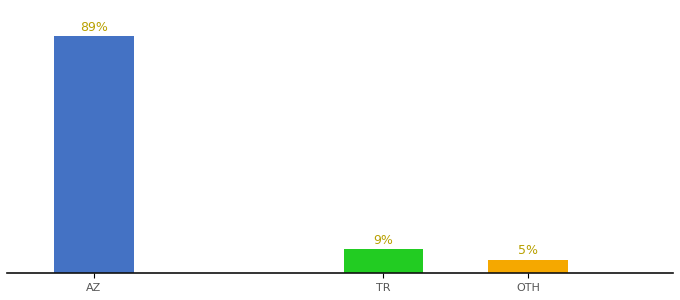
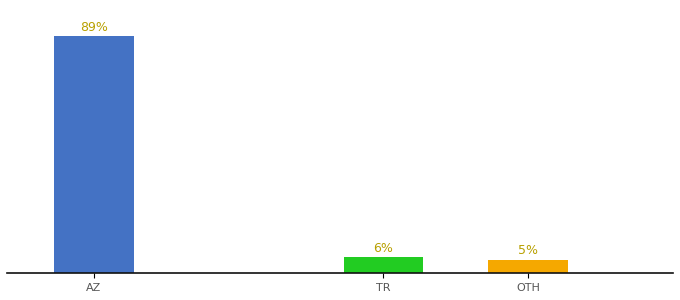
TR: 9% -> 6%
